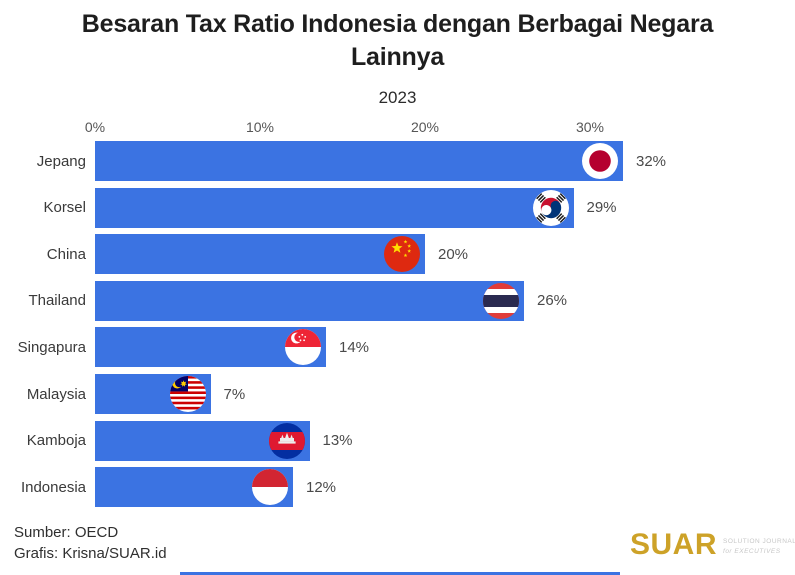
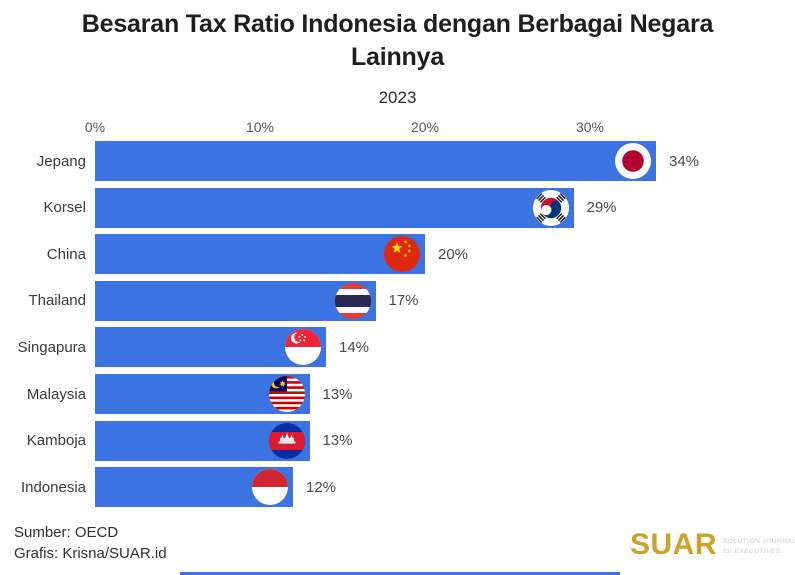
Jepang: 32% -> 34%
Thailand: 26% -> 17%
Malaysia: 7% -> 13%
